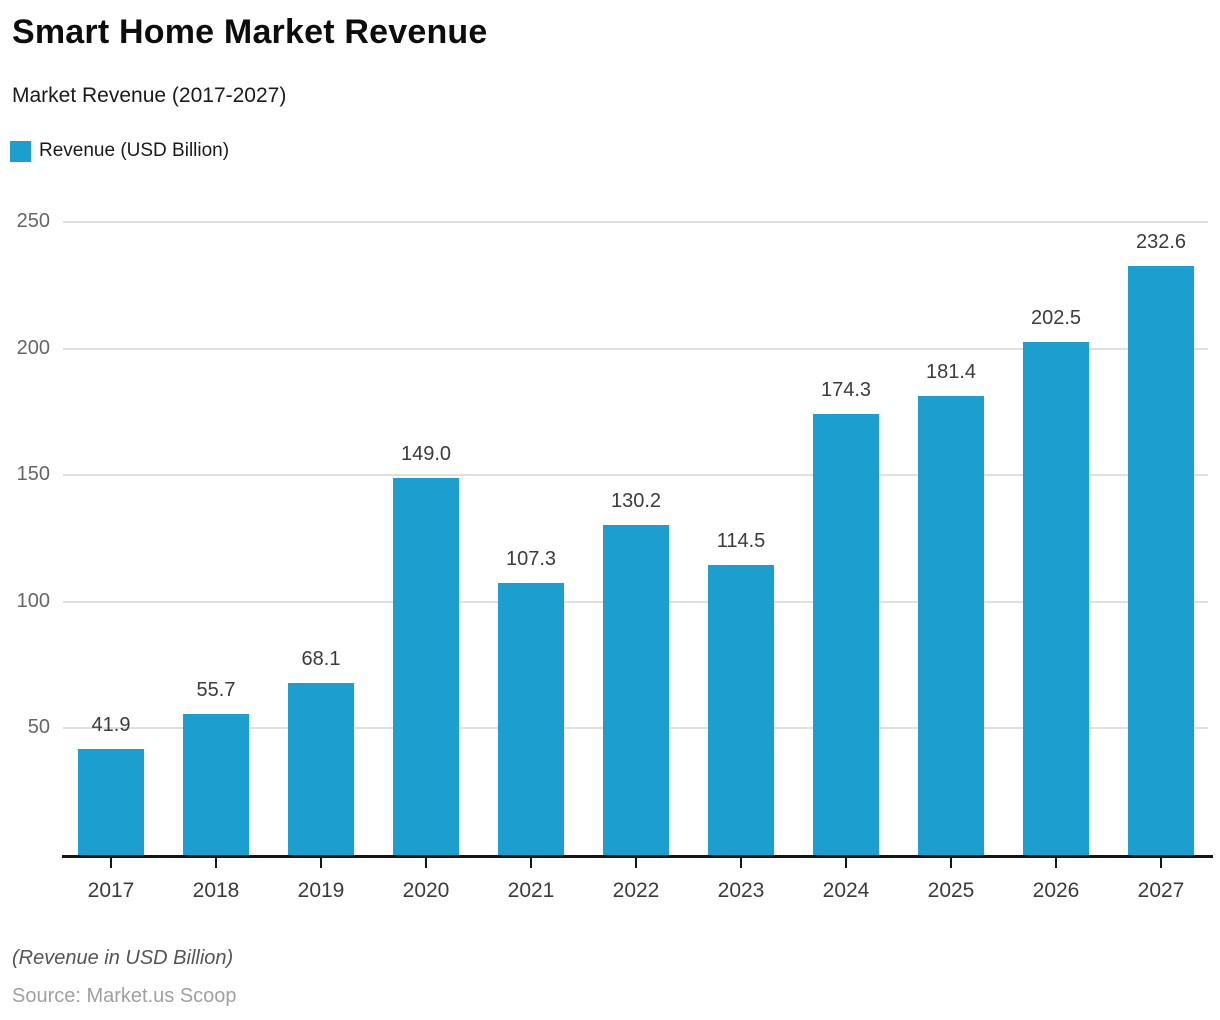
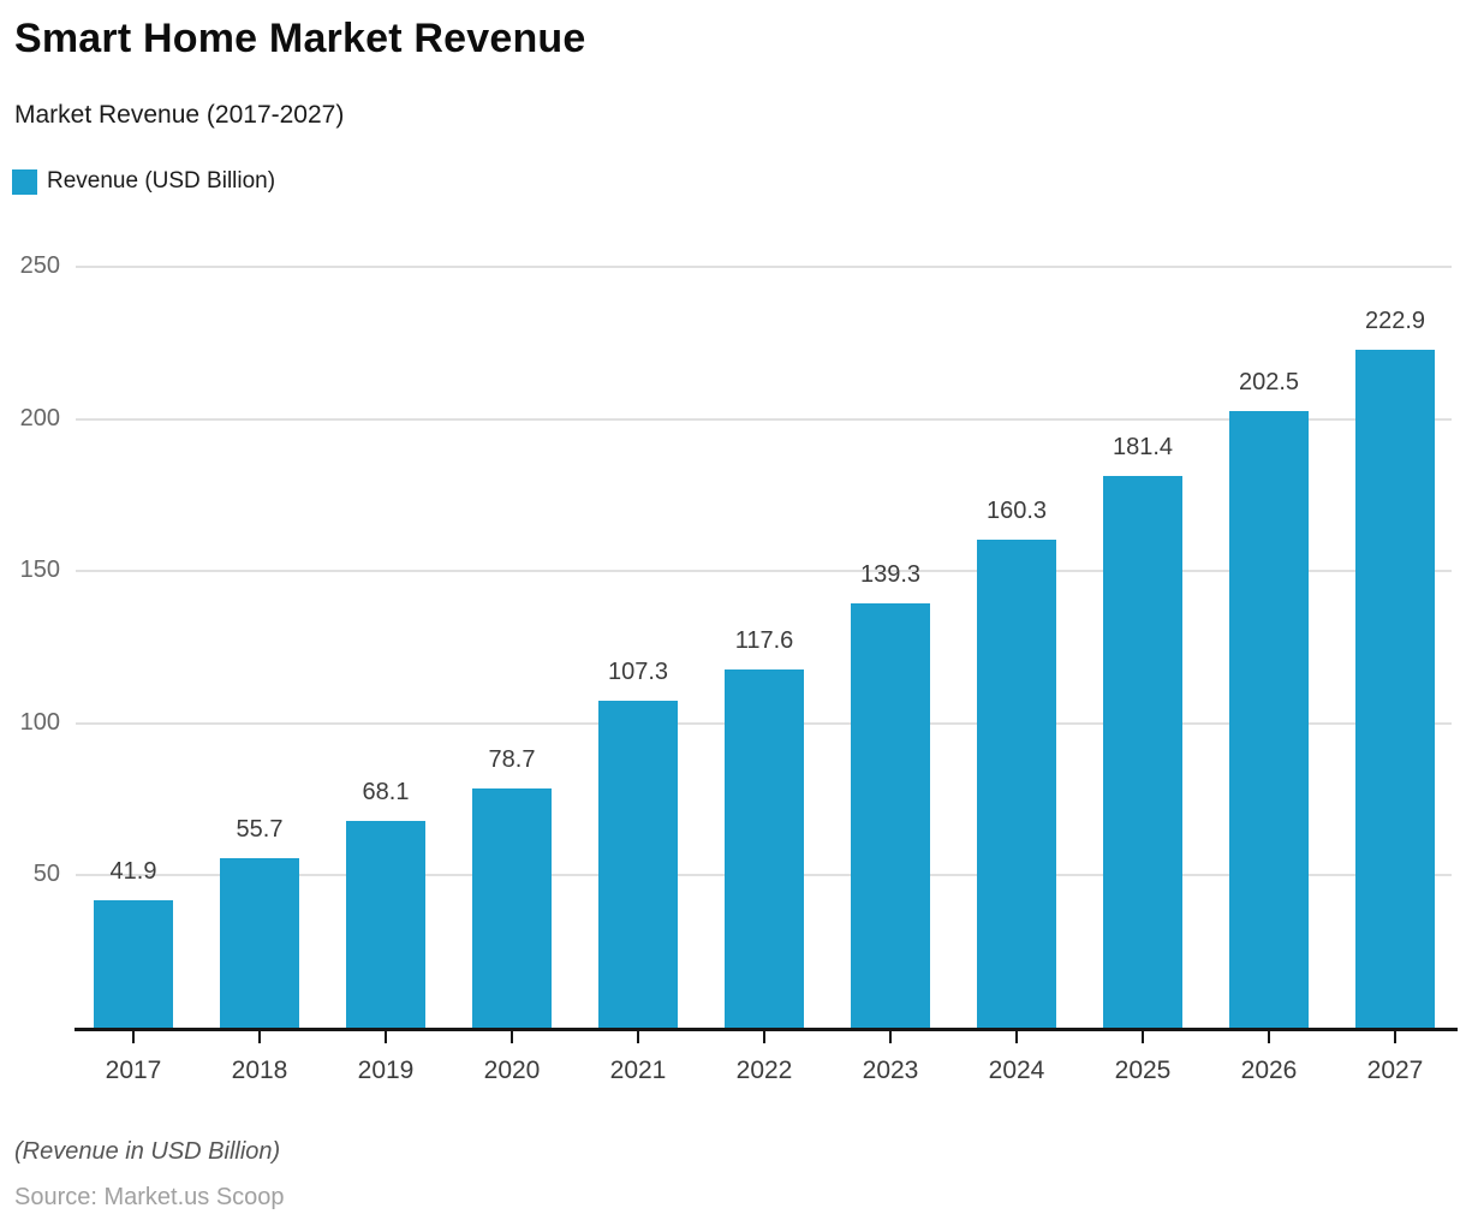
2020: 149.0 -> 78.7
2022: 130.2 -> 117.6
2023: 114.5 -> 139.3
2024: 174.3 -> 160.3
2027: 232.6 -> 222.9
